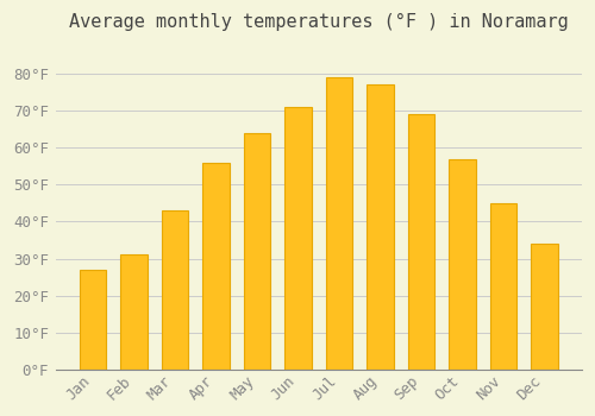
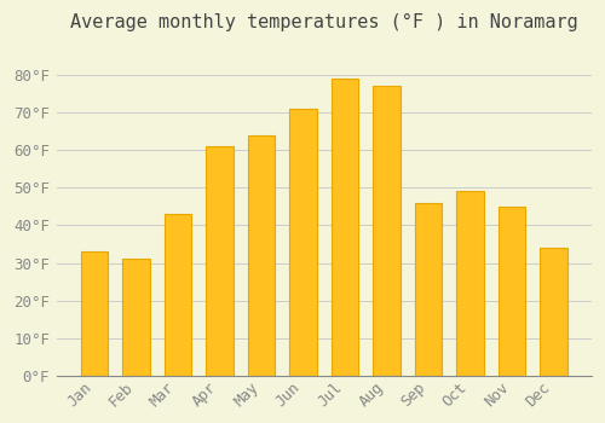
Jan: 27°F -> 33°F
Apr: 56°F -> 61°F
Sep: 69°F -> 46°F
Oct: 57°F -> 49°F
